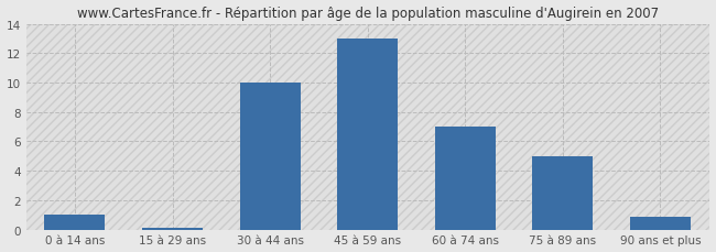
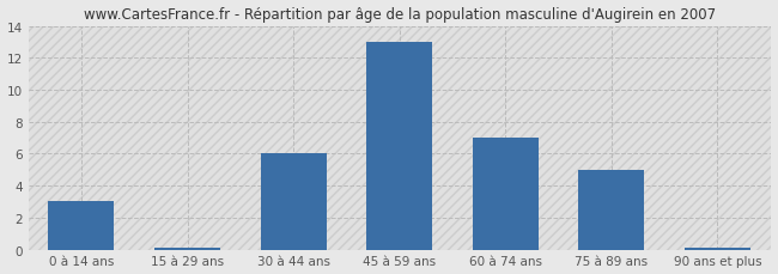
0 à 14 ans: 1.0 -> 3.0
30 à 44 ans: 10.0 -> 6.0
90 ans et plus: 0.9 -> 0.1
